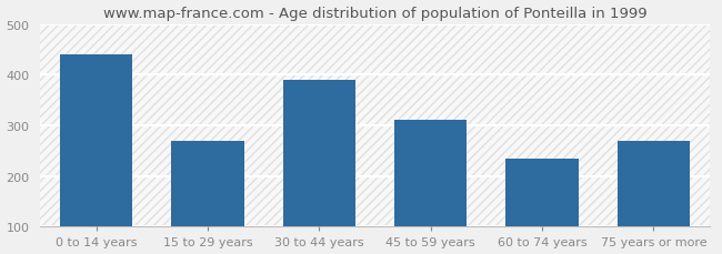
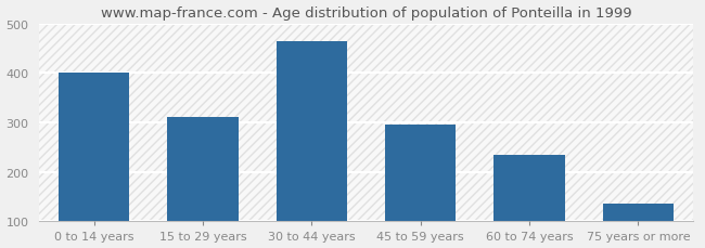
0 to 14 years: 440 -> 400
15 to 29 years: 270 -> 310
30 to 44 years: 390 -> 465
45 to 59 years: 310 -> 295
75 years or more: 270 -> 135
